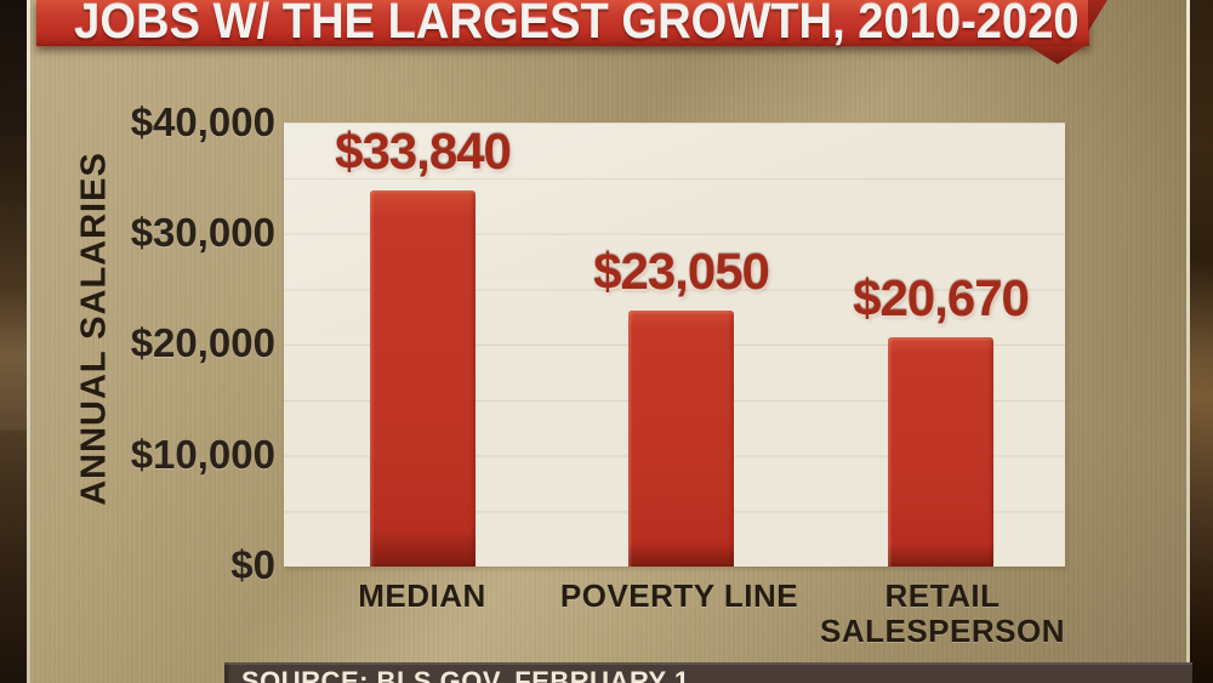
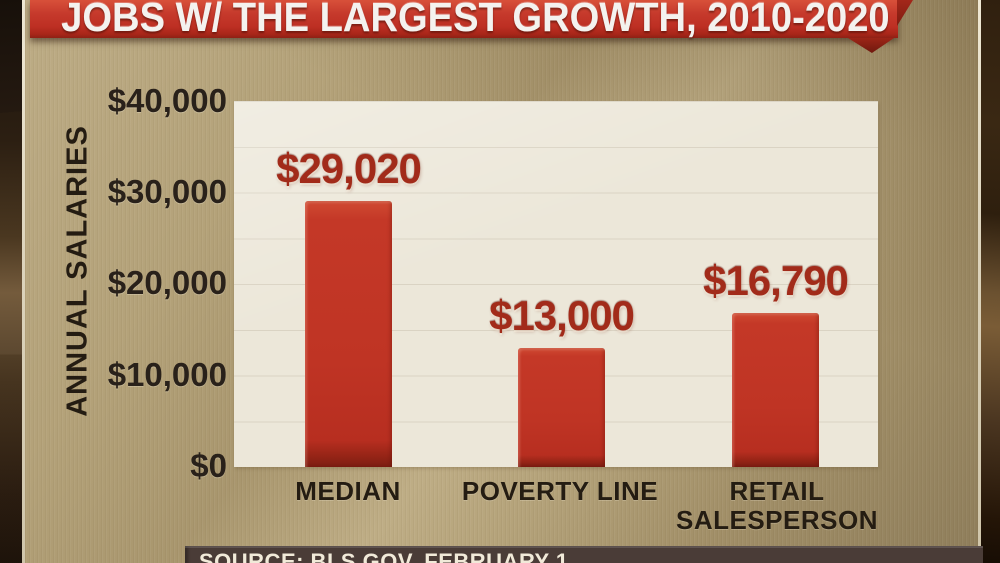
MEDIAN: $33,840 -> $29,020
POVERTY LINE: $23,050 -> $13,000
RETAIL SALESPERSON: $20,670 -> $16,790
